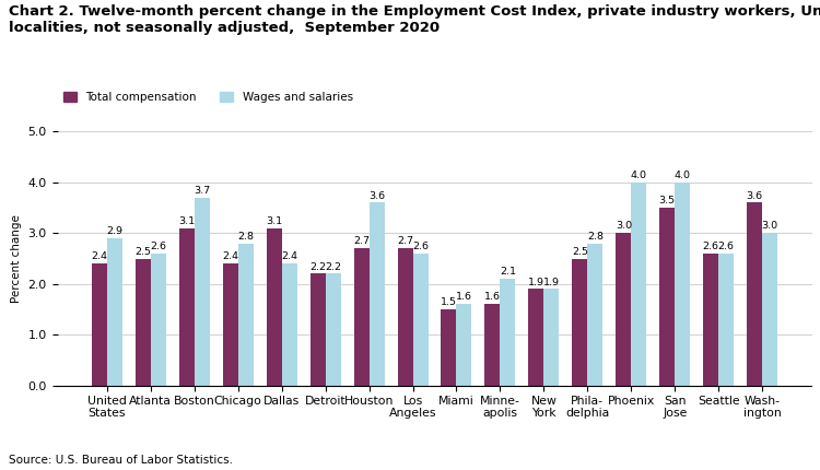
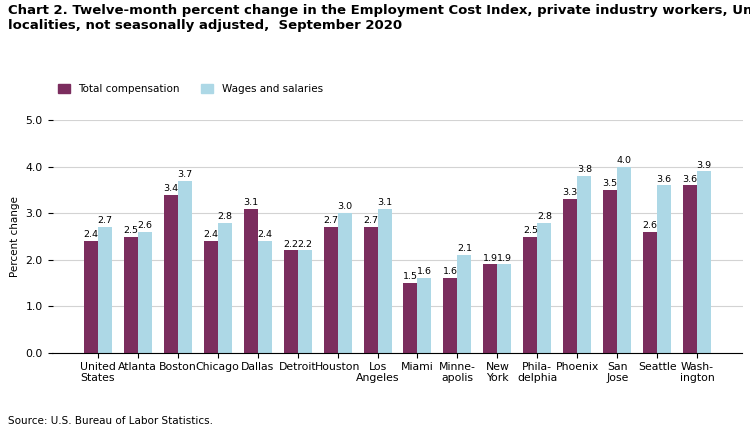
Wages and salaries/United States: 2.9 -> 2.7
Total compensation/Boston: 3.1 -> 3.4
Wages and salaries/Houston: 3.6 -> 3.0
Wages and salaries/Los Angeles: 2.6 -> 3.1
Total compensation/Phoenix: 3.0 -> 3.3
Wages and salaries/Phoenix: 4.0 -> 3.8
Wages and salaries/Seattle: 2.6 -> 3.6
Wages and salaries/Wash- ington: 3.0 -> 3.9
